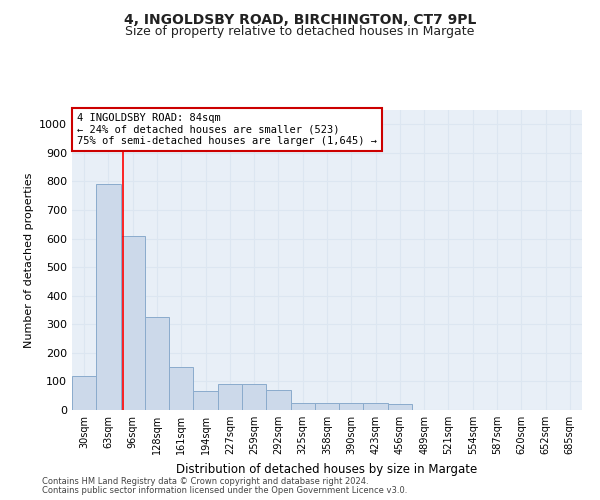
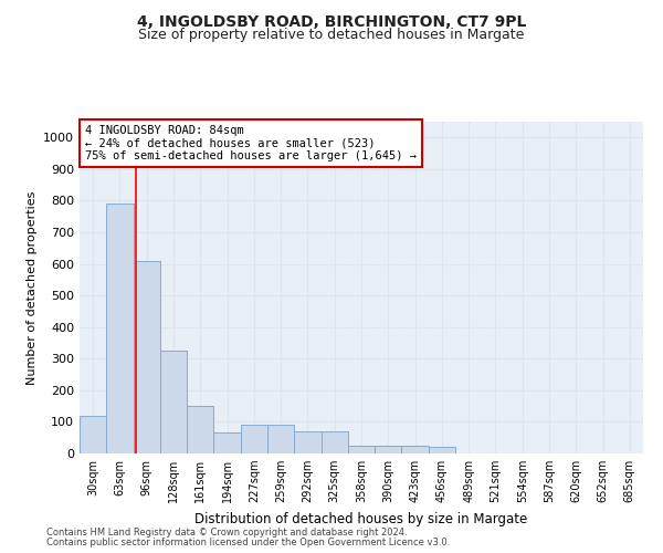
325sqm: 25 -> 70
